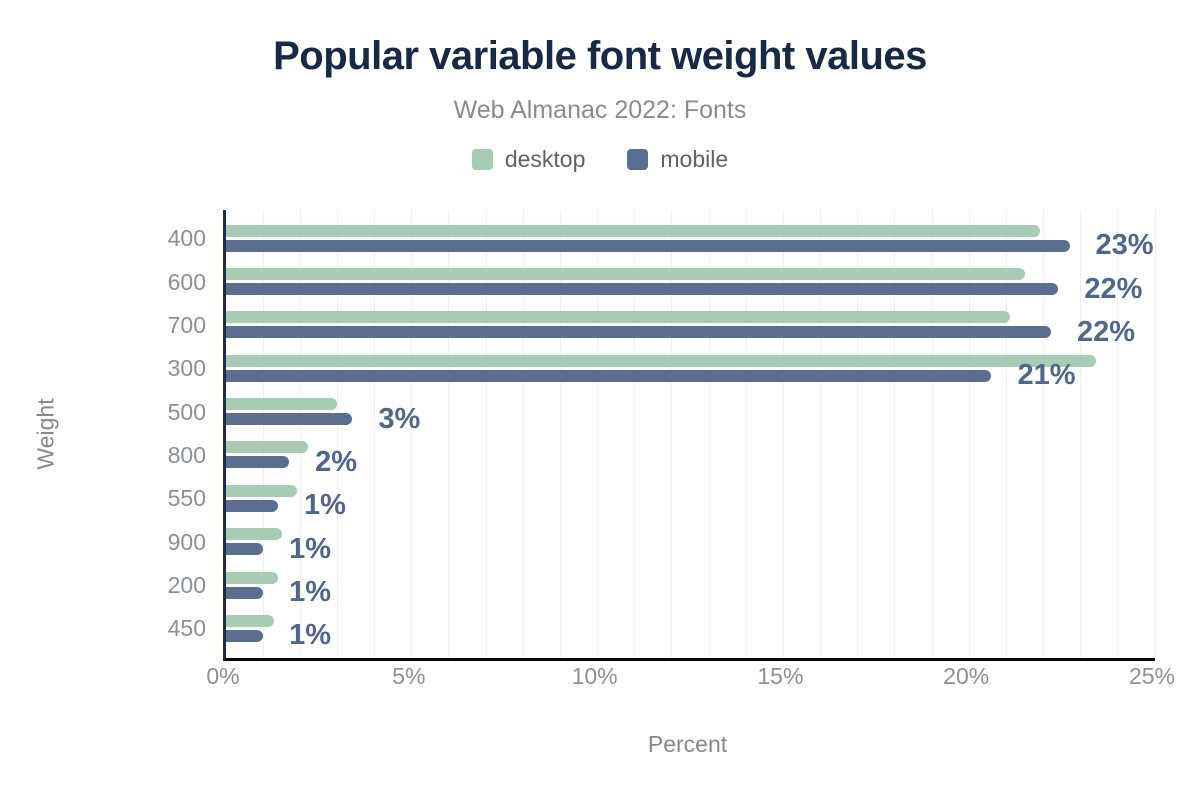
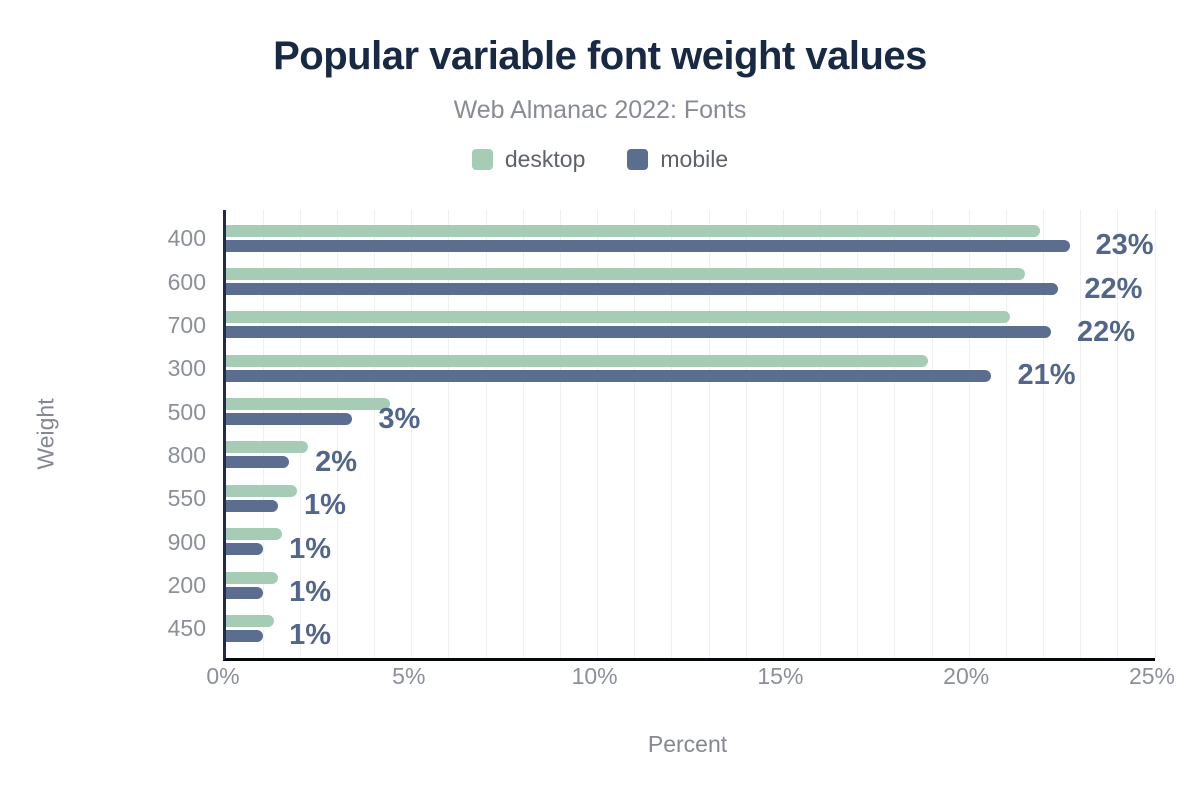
desktop/300: 23.4% -> 18.9%
desktop/500: 3.0% -> 4.4%
